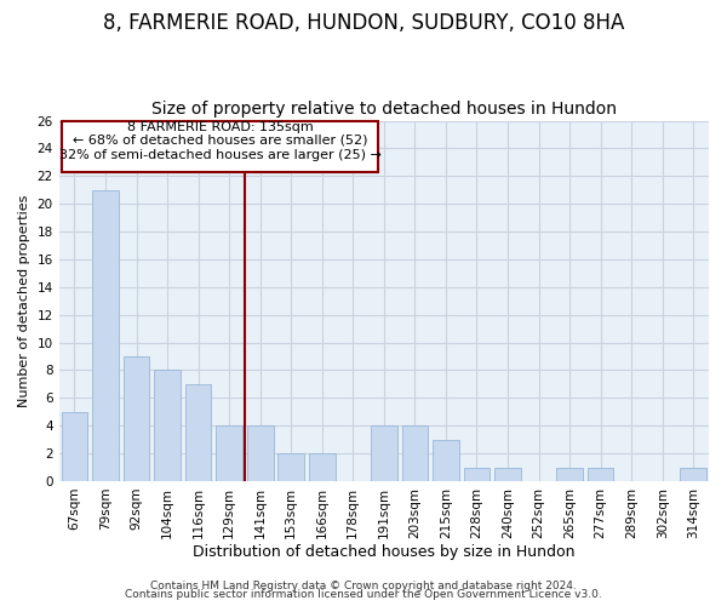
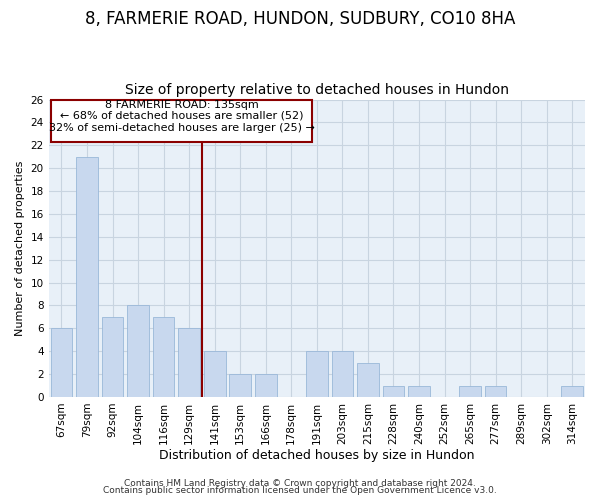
67sqm: 5 -> 6
92sqm: 9 -> 7
129sqm: 4 -> 6
